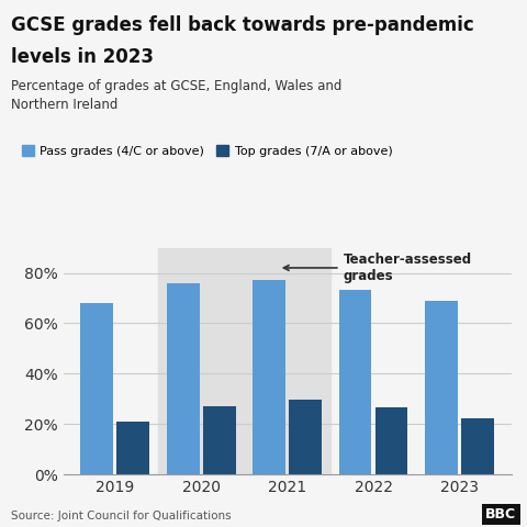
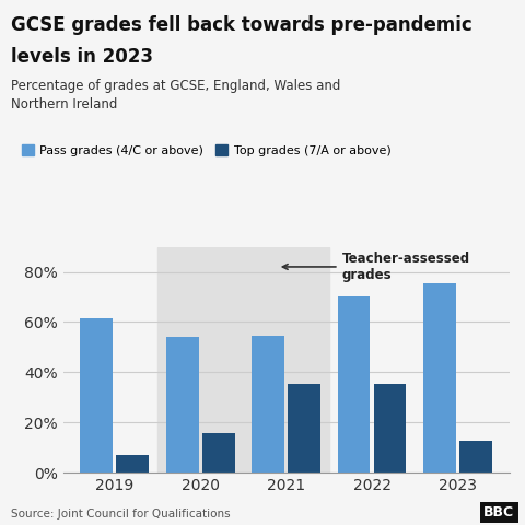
Pass grades (4/C or above)/2019: 67.9% -> 61.5%
Top grades (7/A or above)/2019: 21.1% -> 7.0%
Pass grades (4/C or above)/2020: 75.9% -> 54.0%
Top grades (7/A or above)/2020: 26.9% -> 15.5%
Pass grades (4/C or above)/2021: 77.1% -> 54.5%
Top grades (7/A or above)/2021: 29.6% -> 35.5%
Pass grades (4/C or above)/2022: 73.2% -> 70.0%
Top grades (7/A or above)/2022: 26.7% -> 35.5%
Pass grades (4/C or above)/2023: 68.9% -> 75.5%
Top grades (7/A or above)/2023: 22.2% -> 12.5%
